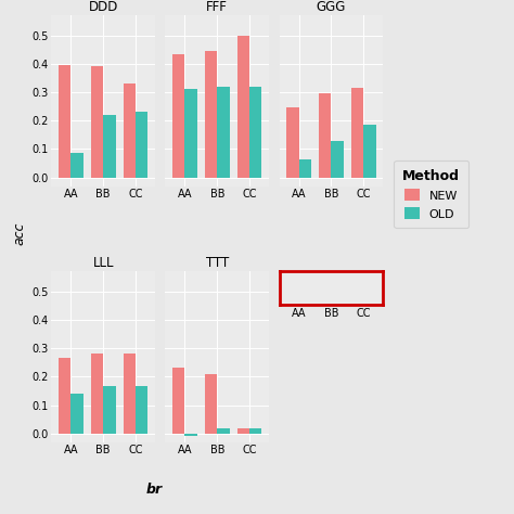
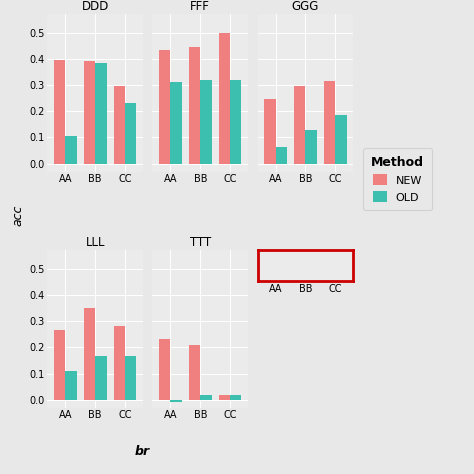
DDD/OLD/AA: 0.085 -> 0.105
DDD/OLD/BB: 0.220 -> 0.385
DDD/NEW/CC: 0.330 -> 0.295
LLL/OLD/AA: 0.140 -> 0.110
LLL/NEW/BB: 0.280 -> 0.350
